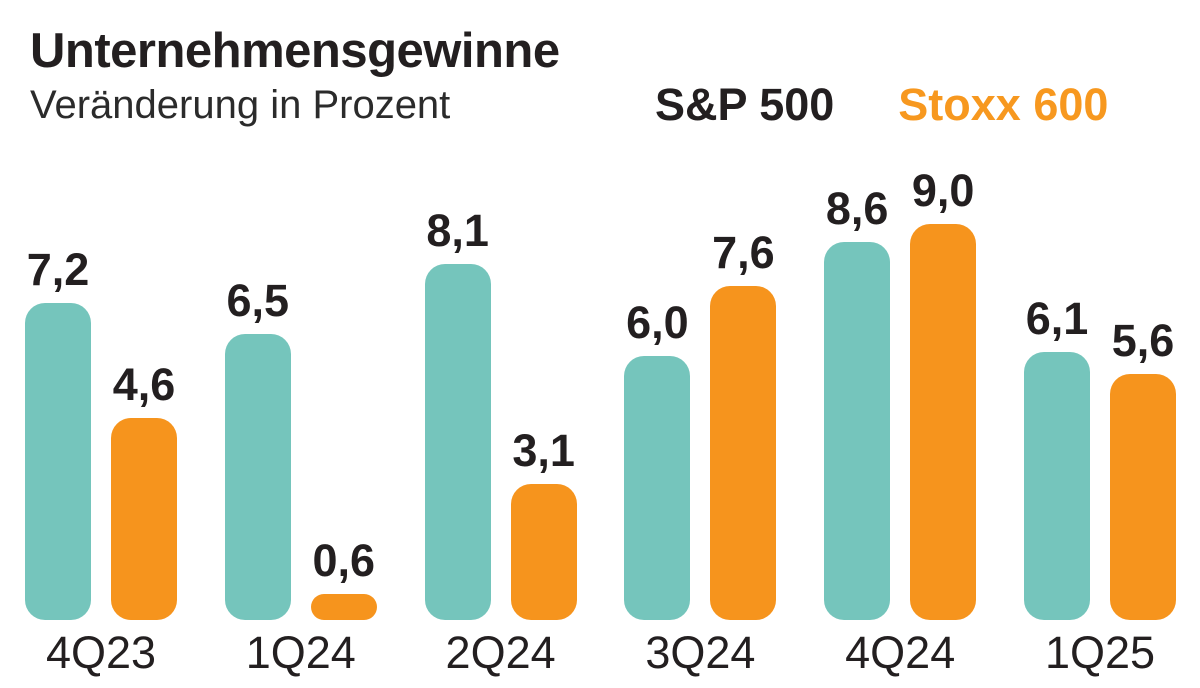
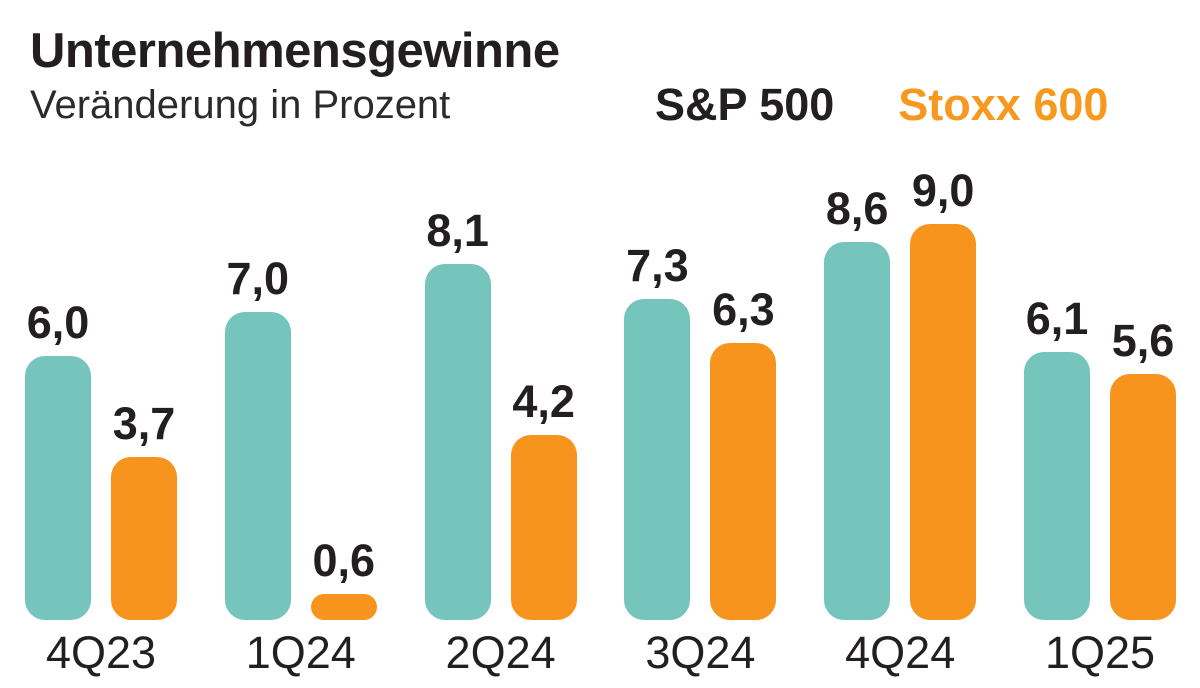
S&P 500/4Q23: 7,2 -> 6,0
Stoxx 600/4Q23: 4,6 -> 3,7
S&P 500/1Q24: 6,5 -> 7,0
Stoxx 600/2Q24: 3,1 -> 4,2
S&P 500/3Q24: 6,0 -> 7,3
Stoxx 600/3Q24: 7,6 -> 6,3
